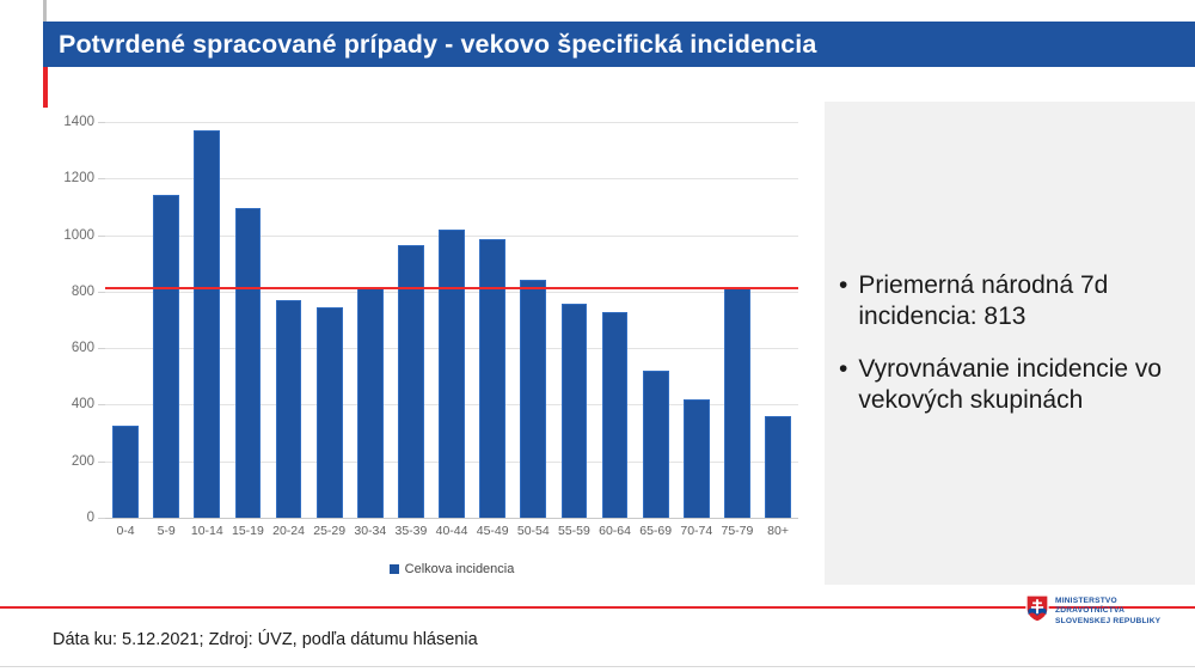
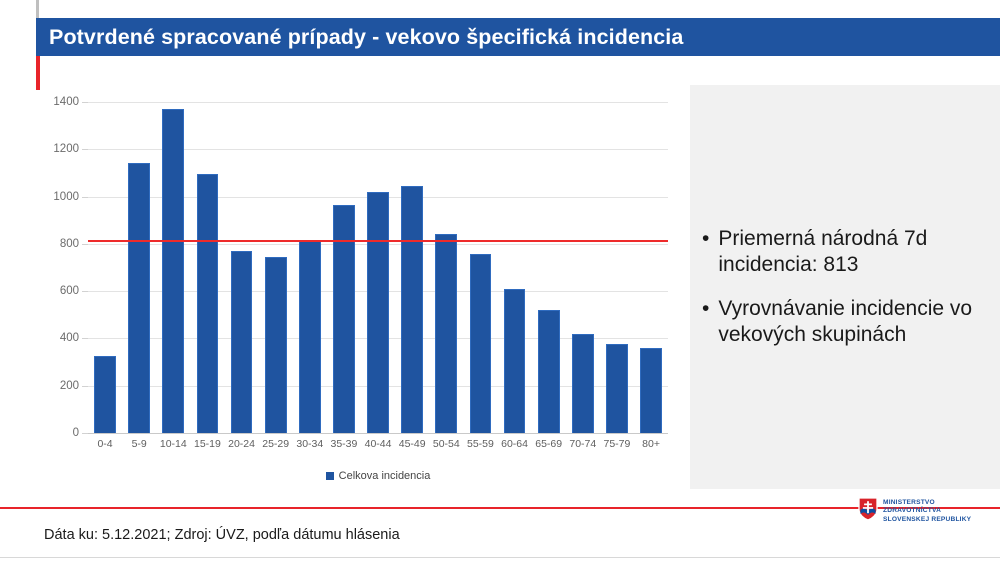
45-49: 990 -> 1050
60-64: 730 -> 610
75-79: 820 -> 380
